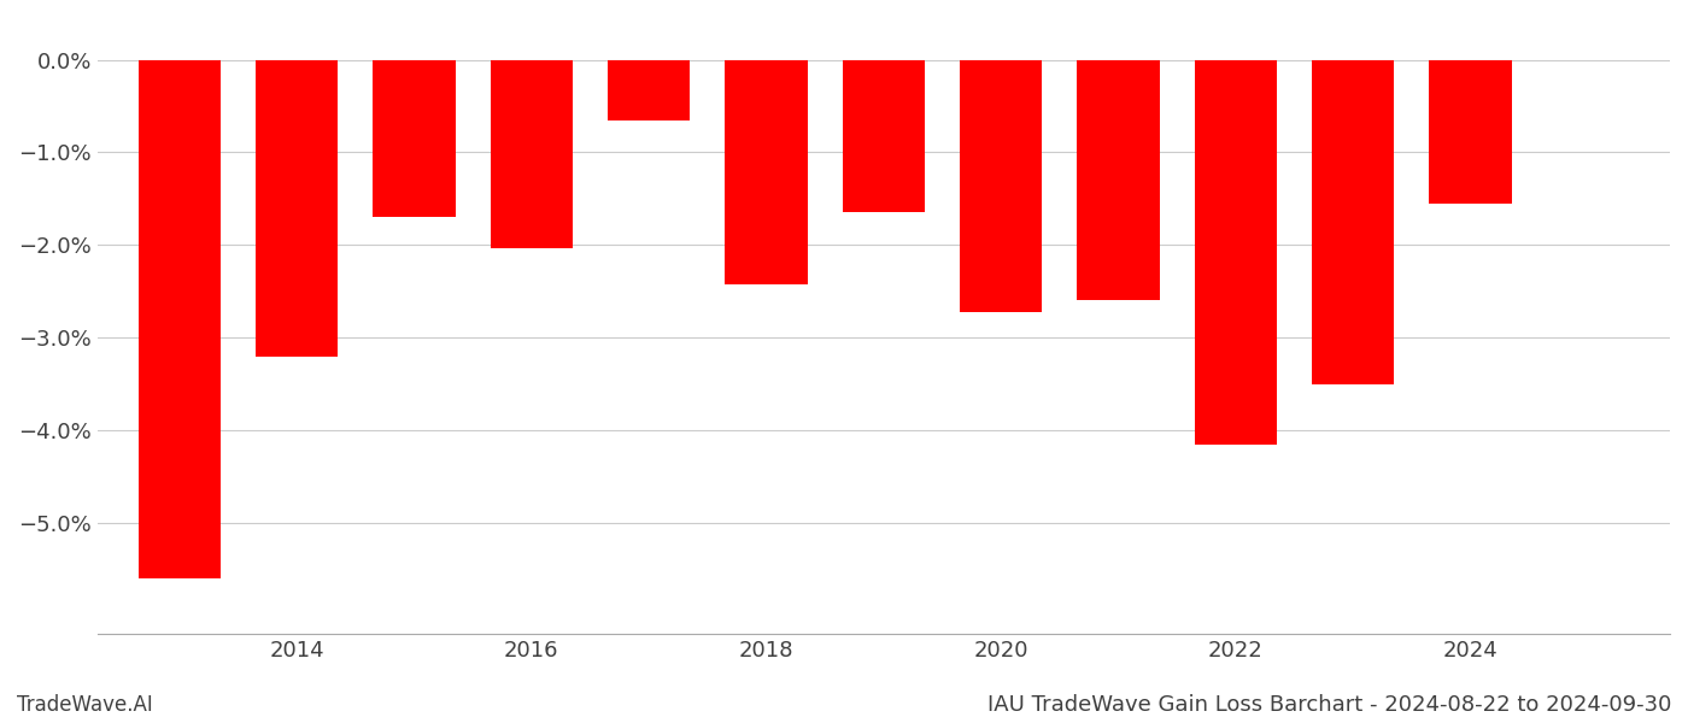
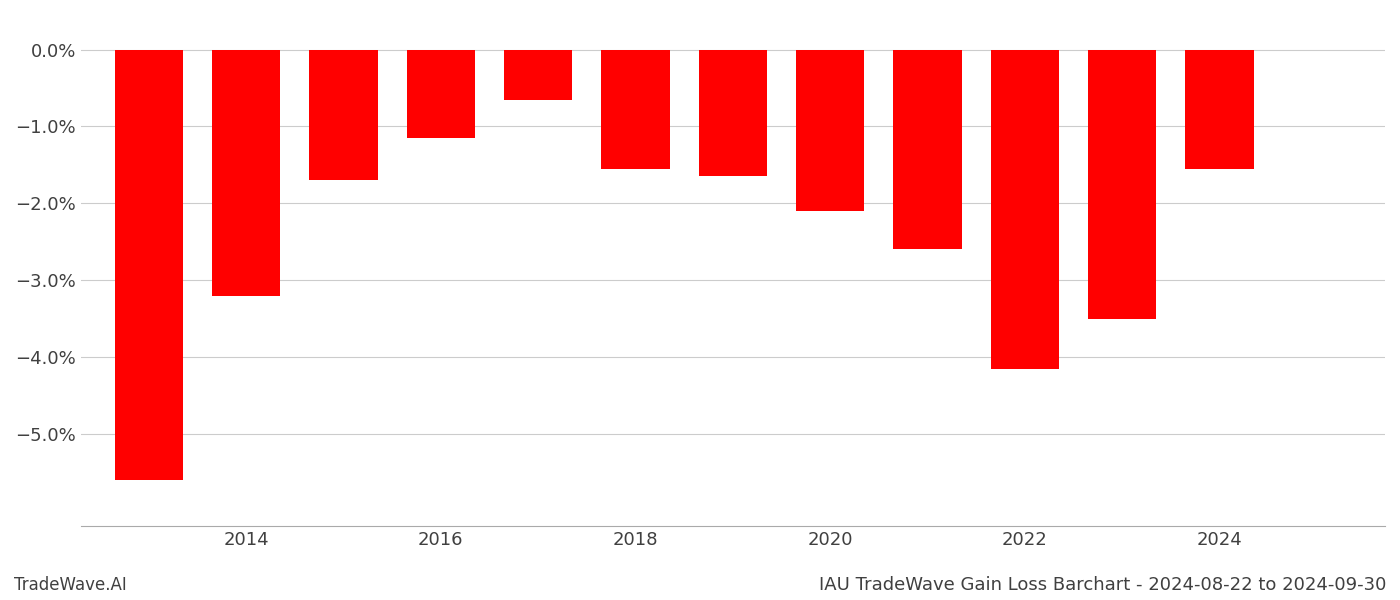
2016: -2.04% -> -1.15%
2018: -2.42% -> -1.55%
2020: -2.72% -> -2.10%
